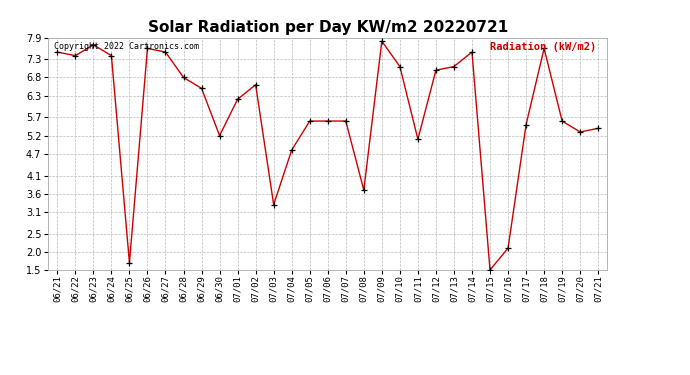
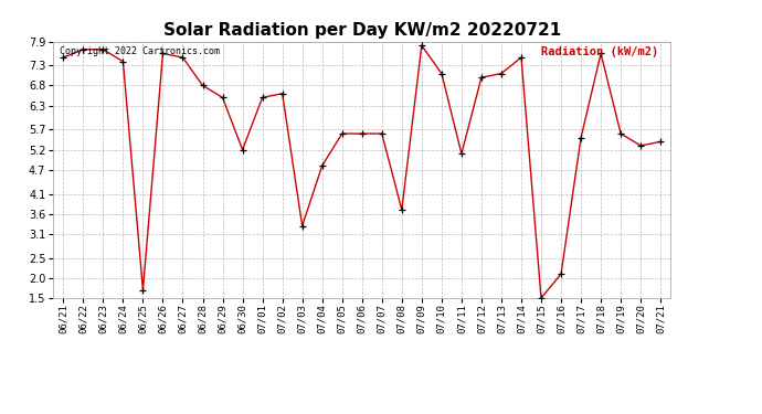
06/22: 7.4 -> 7.7
07/01: 6.2 -> 6.5
